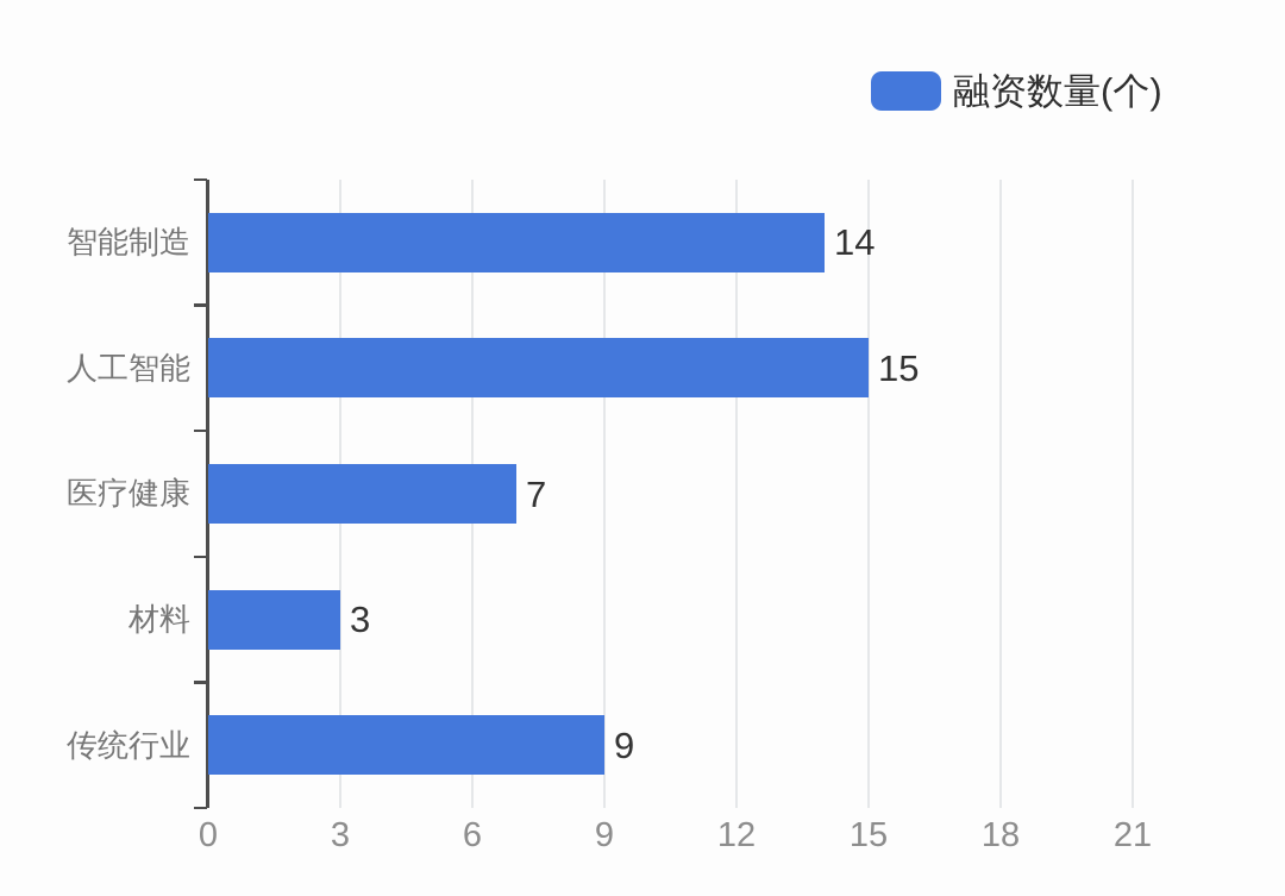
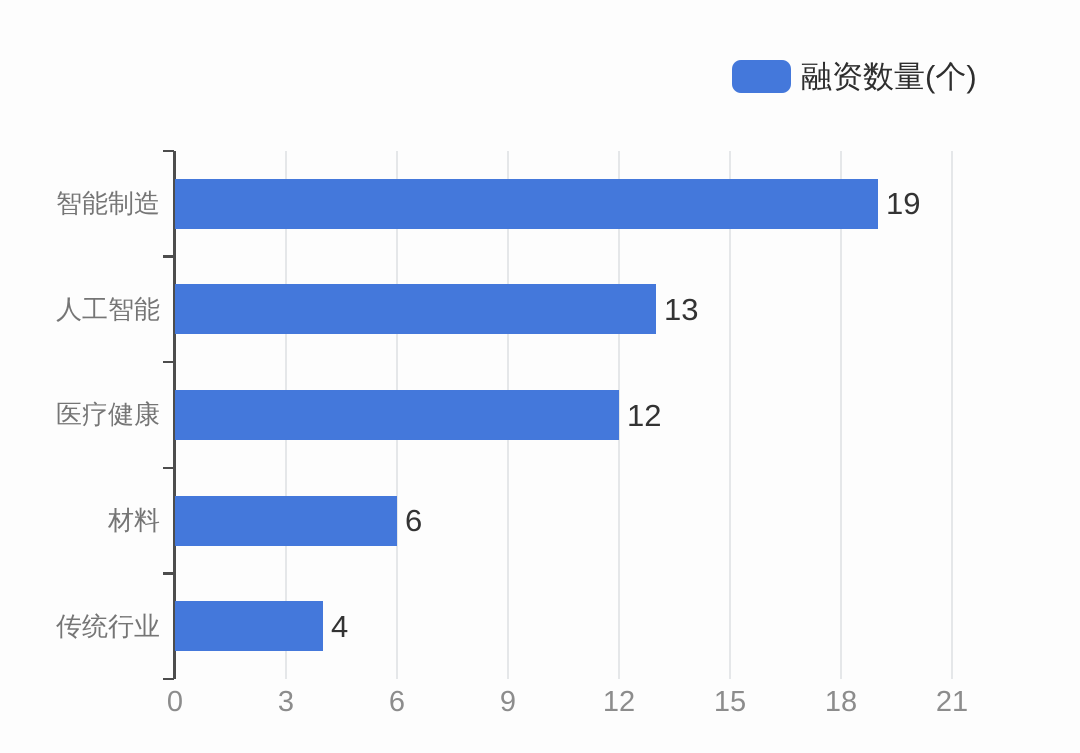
智能制造: 14 -> 19
人工智能: 15 -> 13
医疗健康: 7 -> 12
材料: 3 -> 6
传统行业: 9 -> 4
